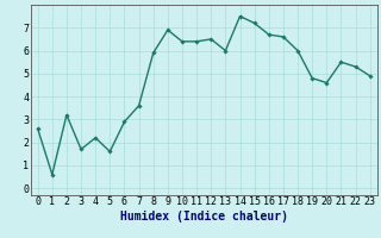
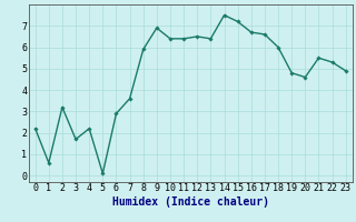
0: 2.6 -> 2.2
5: 1.6 -> 0.1
13: 6.0 -> 6.4
